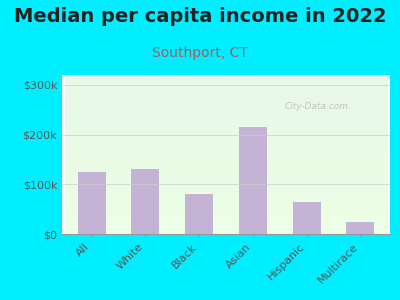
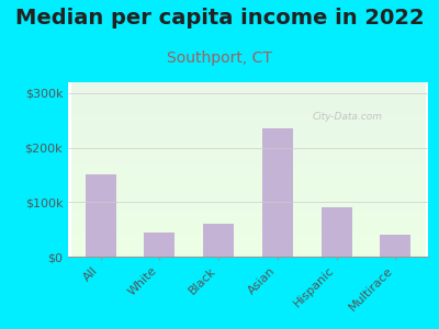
All: $125k -> $150k
White: $130k -> $45k
Black: $80k -> $60k
Asian: $215k -> $235k
Hispanic: $65k -> $90k
Multirace: $25k -> $40k
